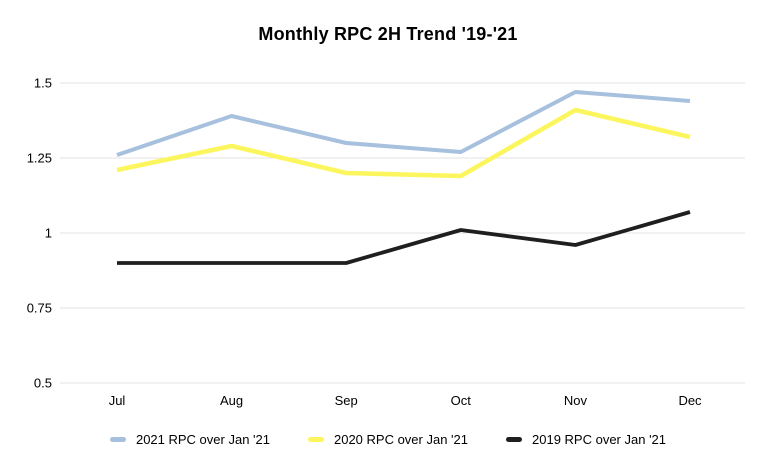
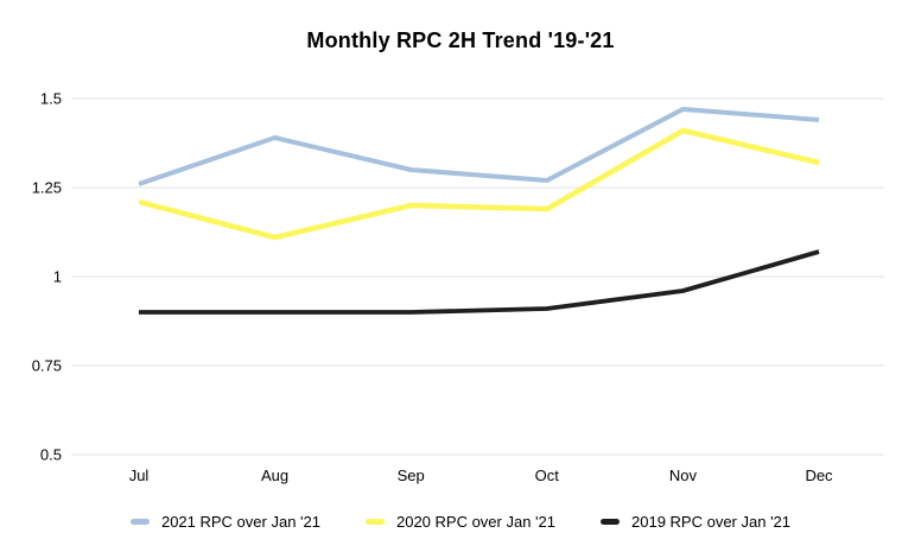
2020 RPC over Jan '21/Aug: 1.29 -> 1.11
2019 RPC over Jan '21/Oct: 1.01 -> 0.91
